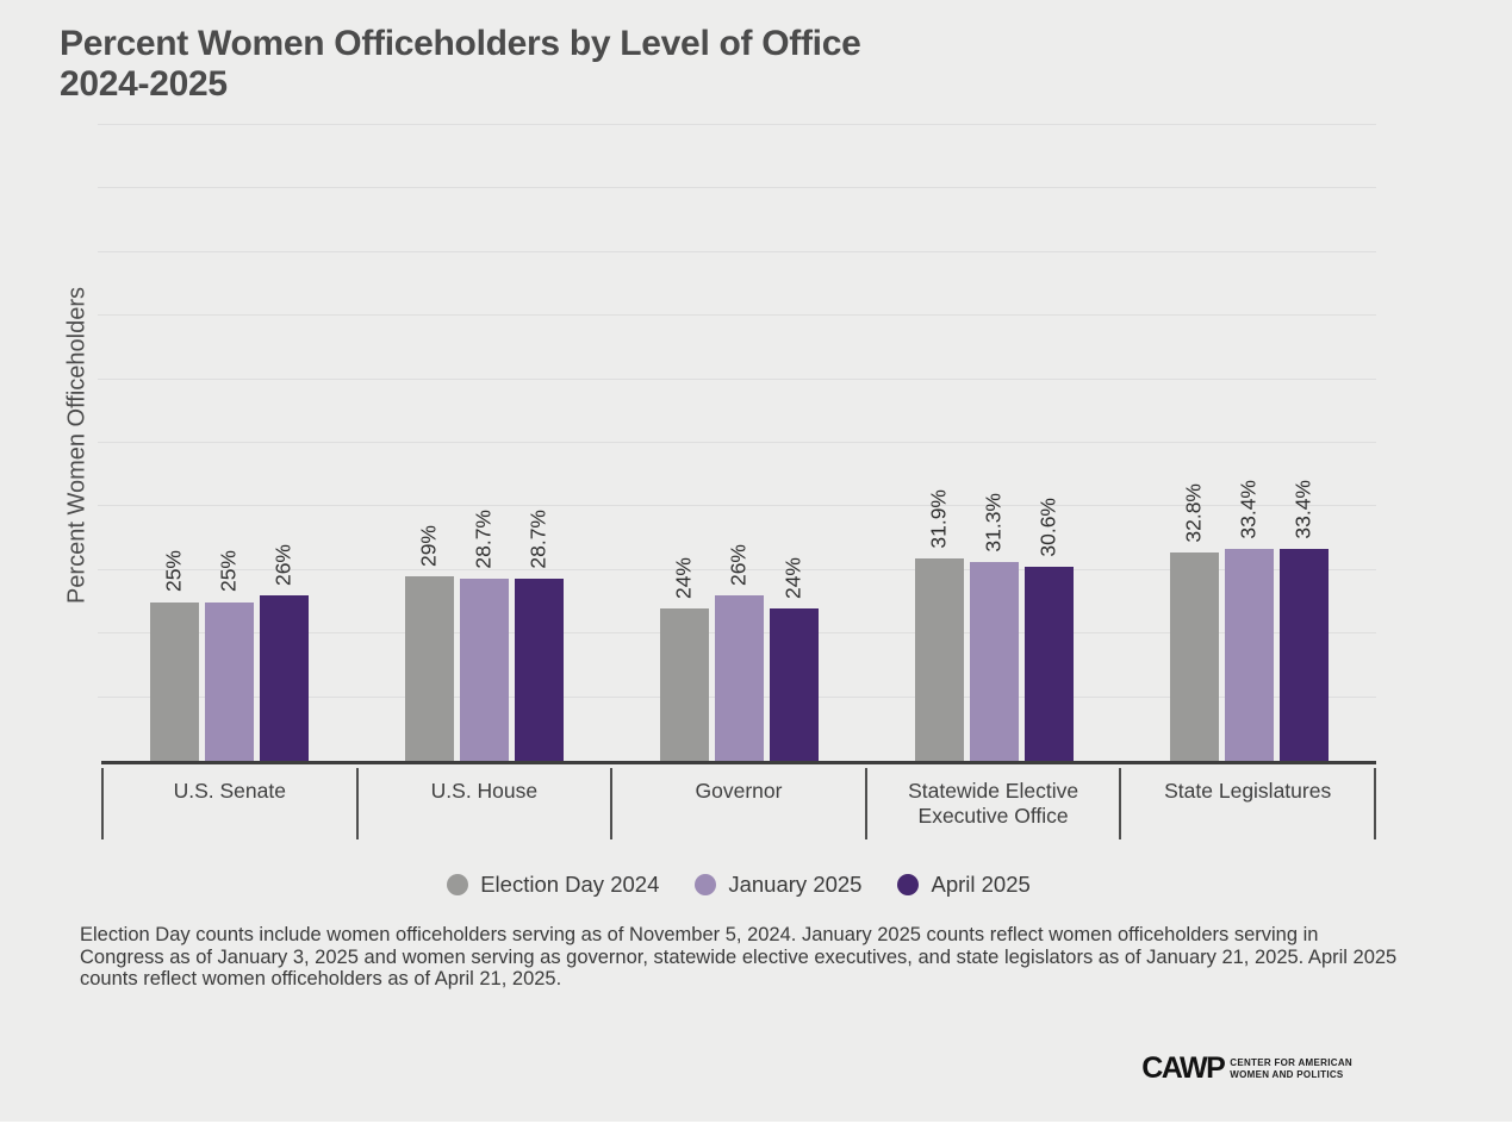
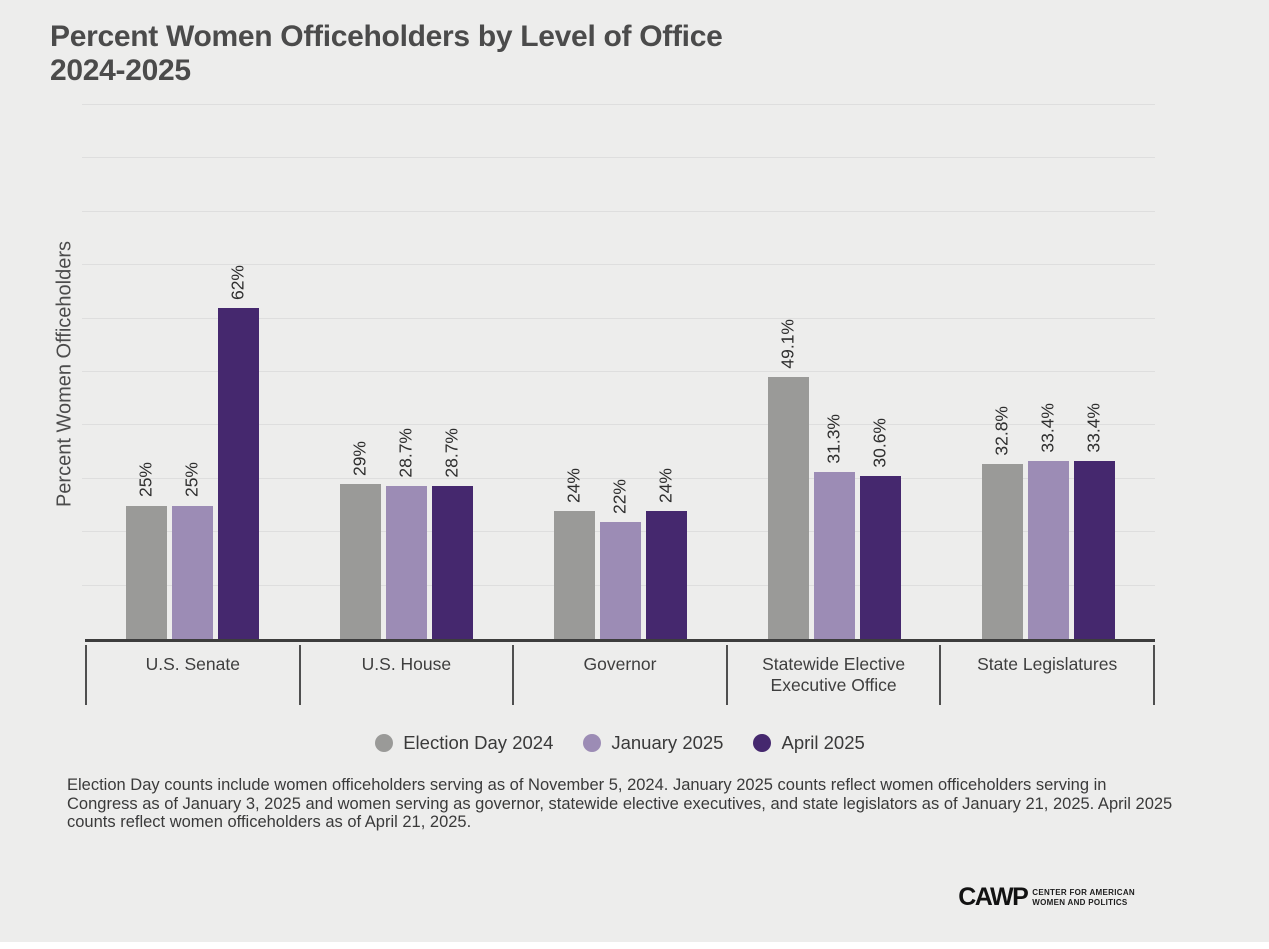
April 2025/U.S. Senate: 26% -> 62%
January 2025/Governor: 26% -> 22%
Election Day 2024/Statewide Elective Executive Office: 31.9% -> 49.1%
